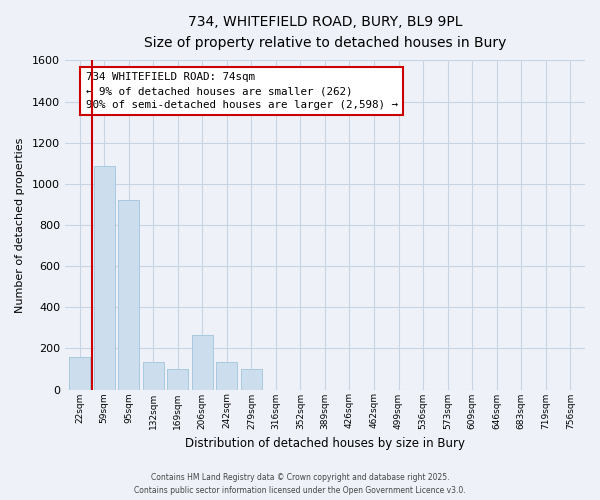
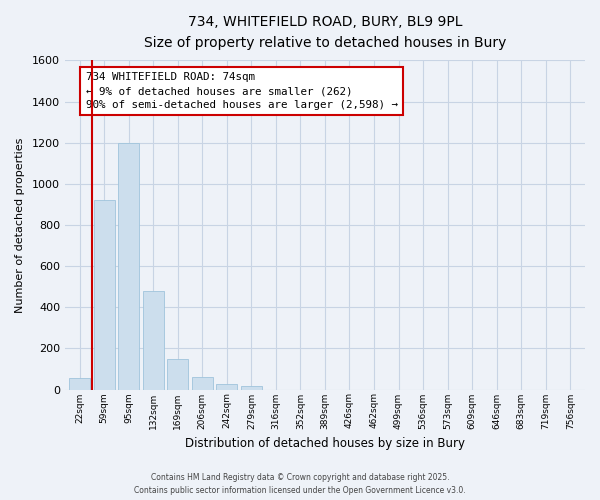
22sqm: 160 -> 55
59sqm: 1085 -> 920
95sqm: 920 -> 1200
132sqm: 135 -> 480
169sqm: 100 -> 150
206sqm: 265 -> 60
242sqm: 135 -> 28
279sqm: 100 -> 15
